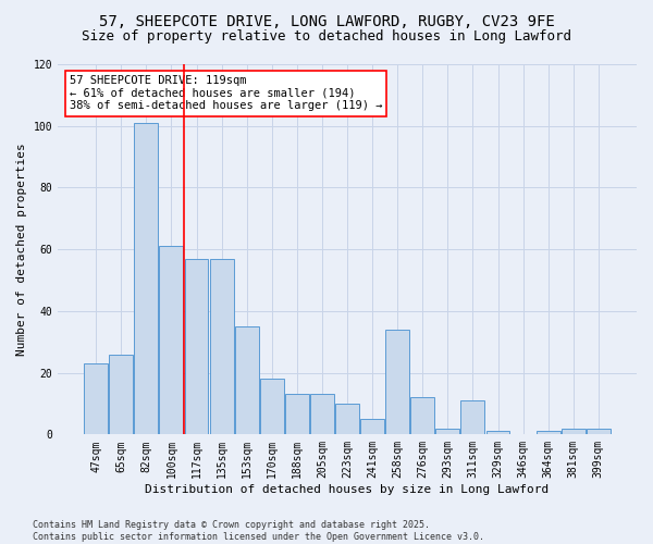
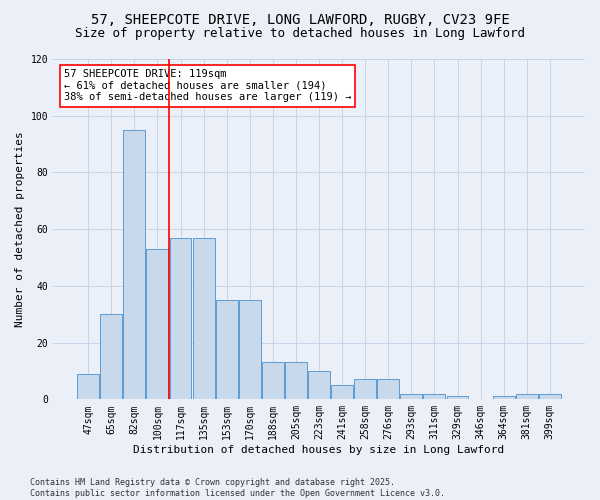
47sqm: 23 -> 9
65sqm: 26 -> 30
82sqm: 101 -> 95
100sqm: 61 -> 53
170sqm: 18 -> 35
258sqm: 34 -> 7
276sqm: 12 -> 7
311sqm: 11 -> 2
